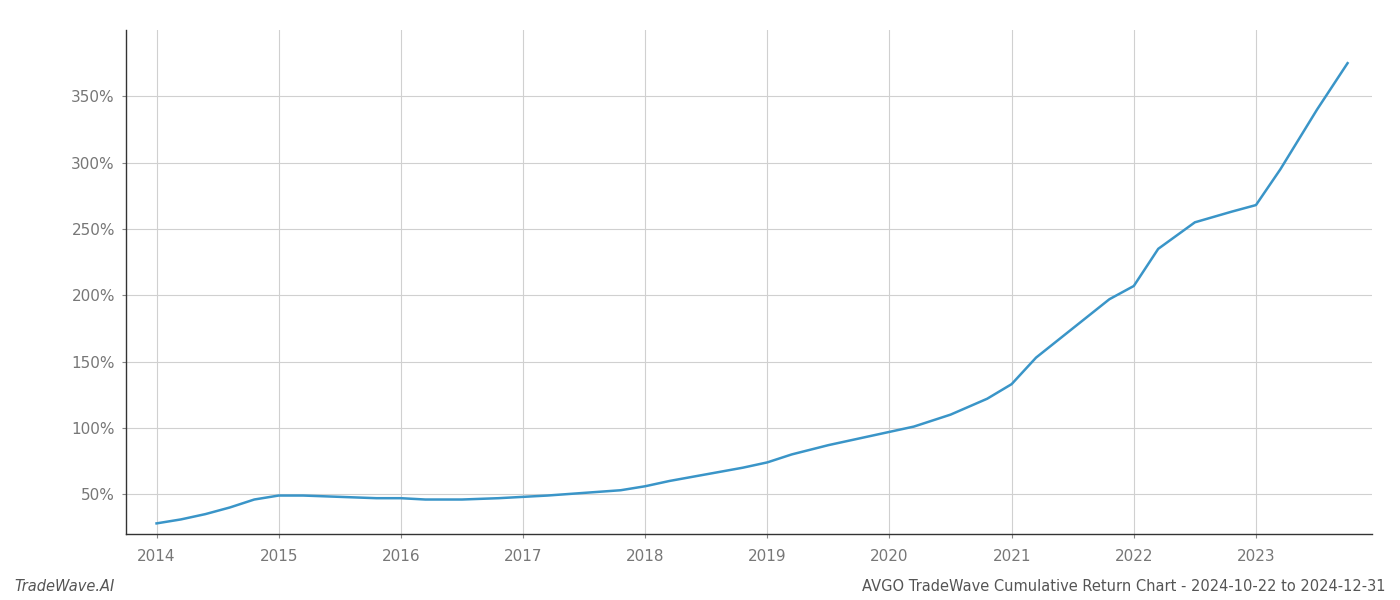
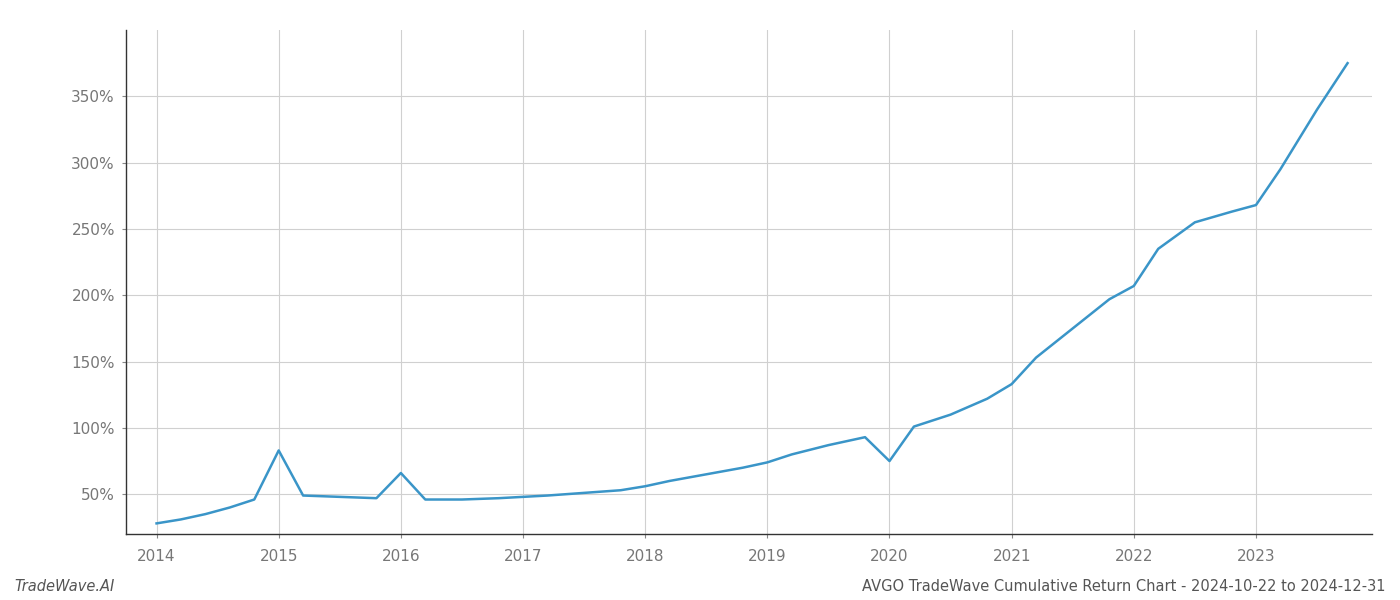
2015: 49% -> 83%
2016: 47% -> 66%
2020: 97% -> 75%
